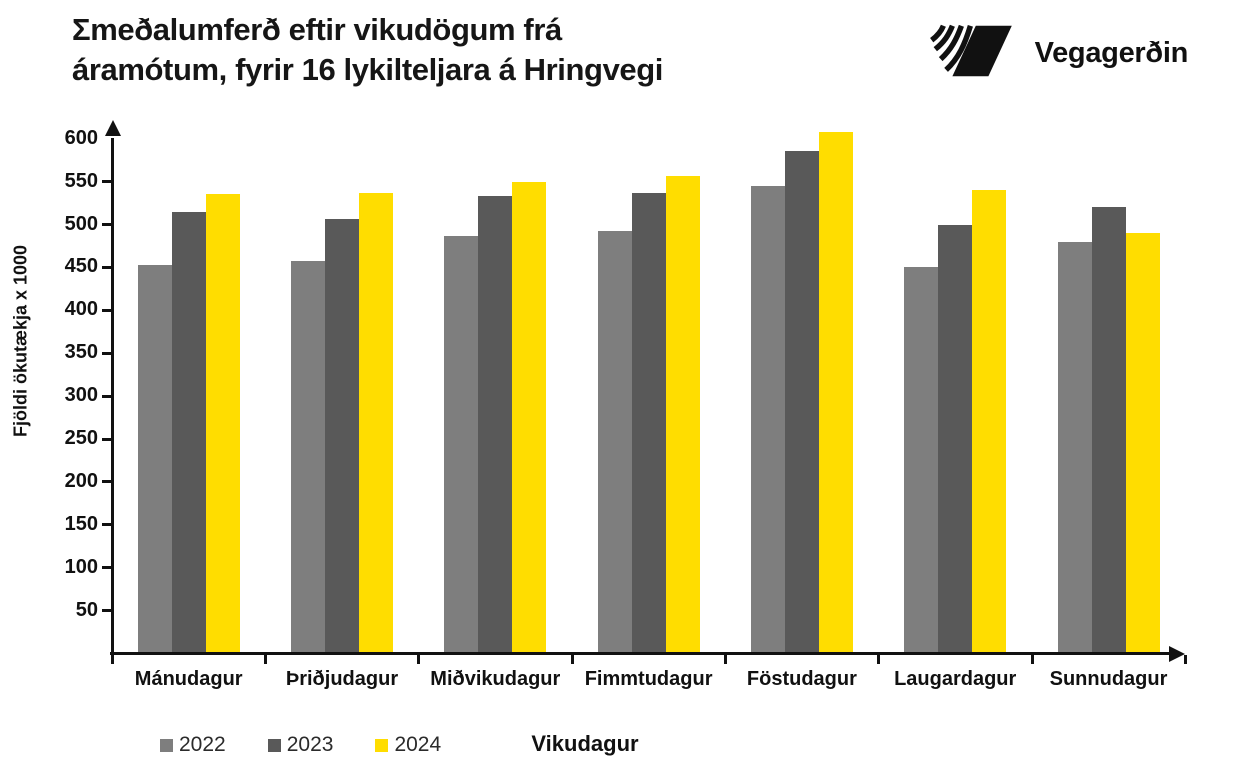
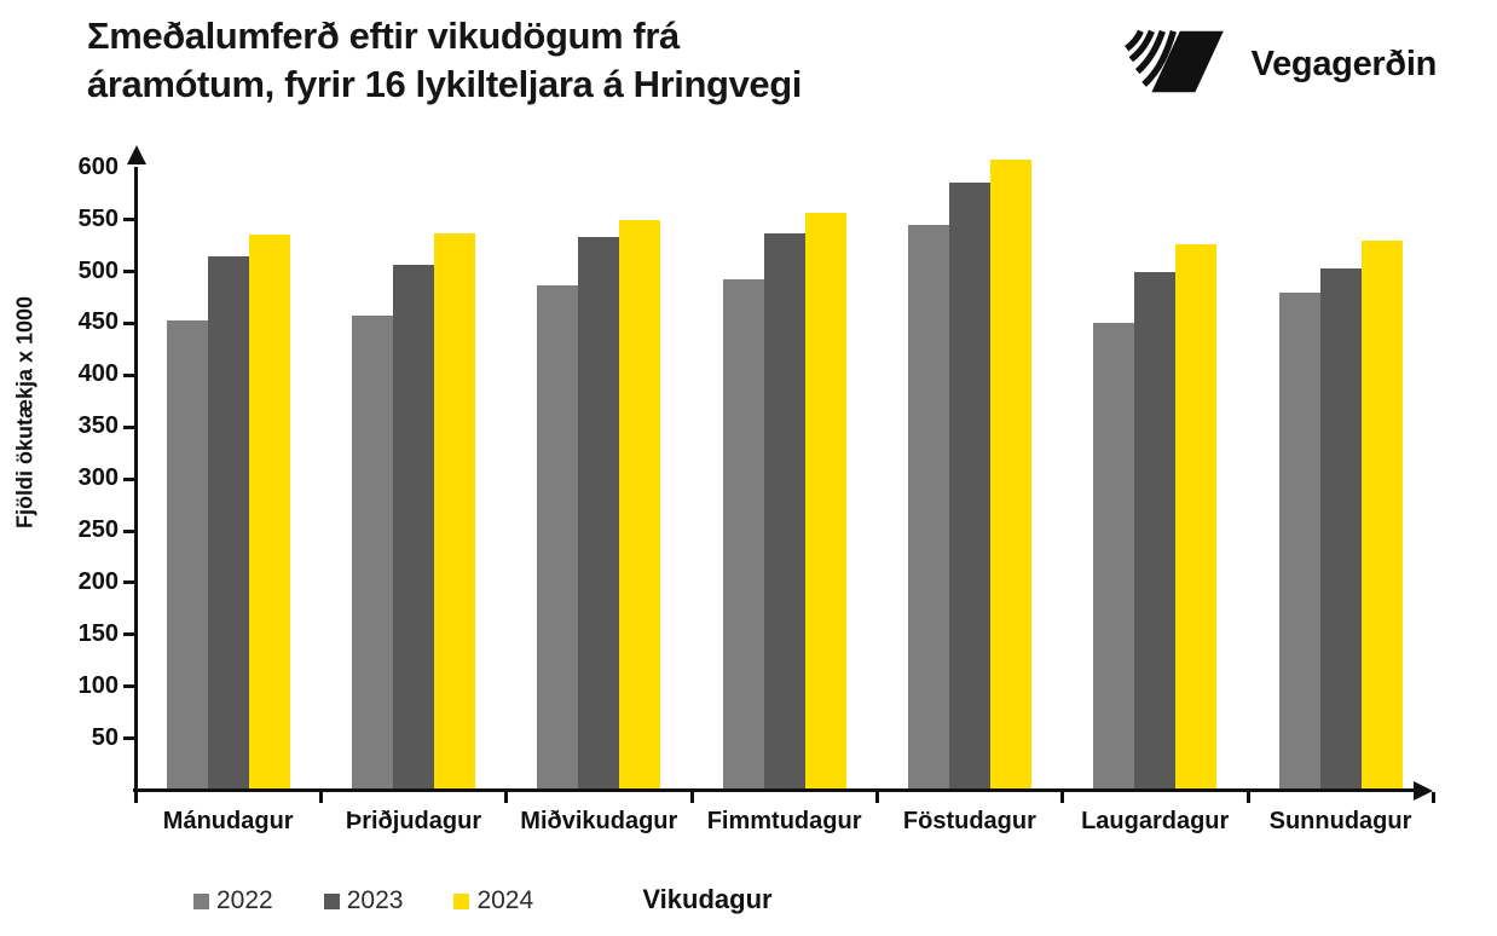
2024/Laugardagur: 540 -> 530
2023/Sunnudagur: 520 -> 500
2024/Sunnudagur: 490 -> 530
